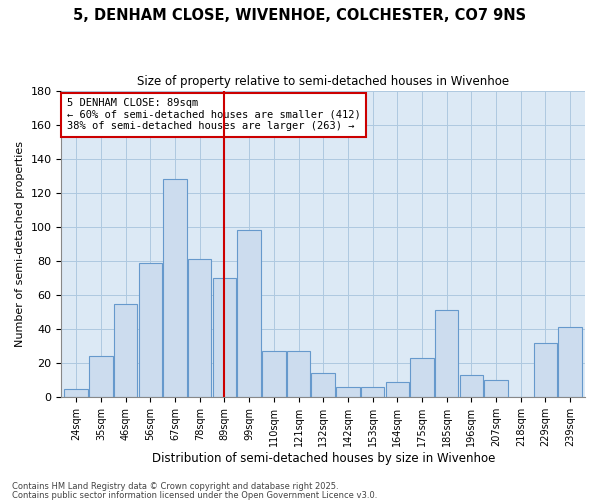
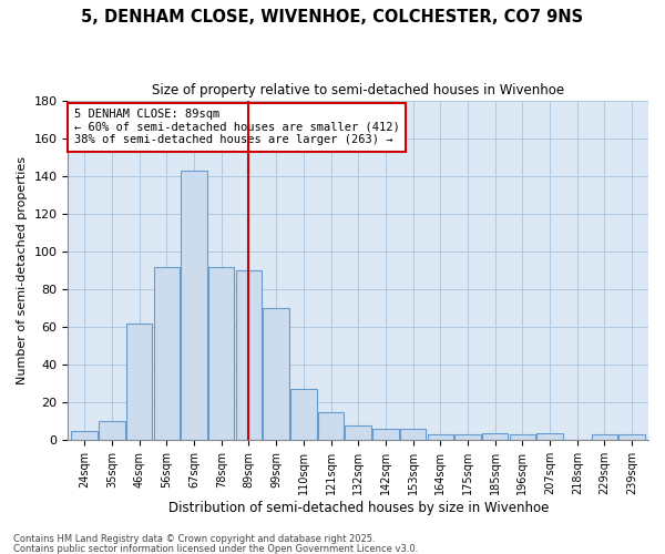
35sqm: 24 -> 10
46sqm: 55 -> 62
56sqm: 79 -> 92
67sqm: 128 -> 143
78sqm: 81 -> 92
89sqm: 70 -> 90
99sqm: 98 -> 70
121sqm: 27 -> 15
132sqm: 14 -> 8
164sqm: 9 -> 3
175sqm: 23 -> 3
185sqm: 51 -> 4
196sqm: 13 -> 3
207sqm: 10 -> 4
229sqm: 32 -> 3
239sqm: 41 -> 3
